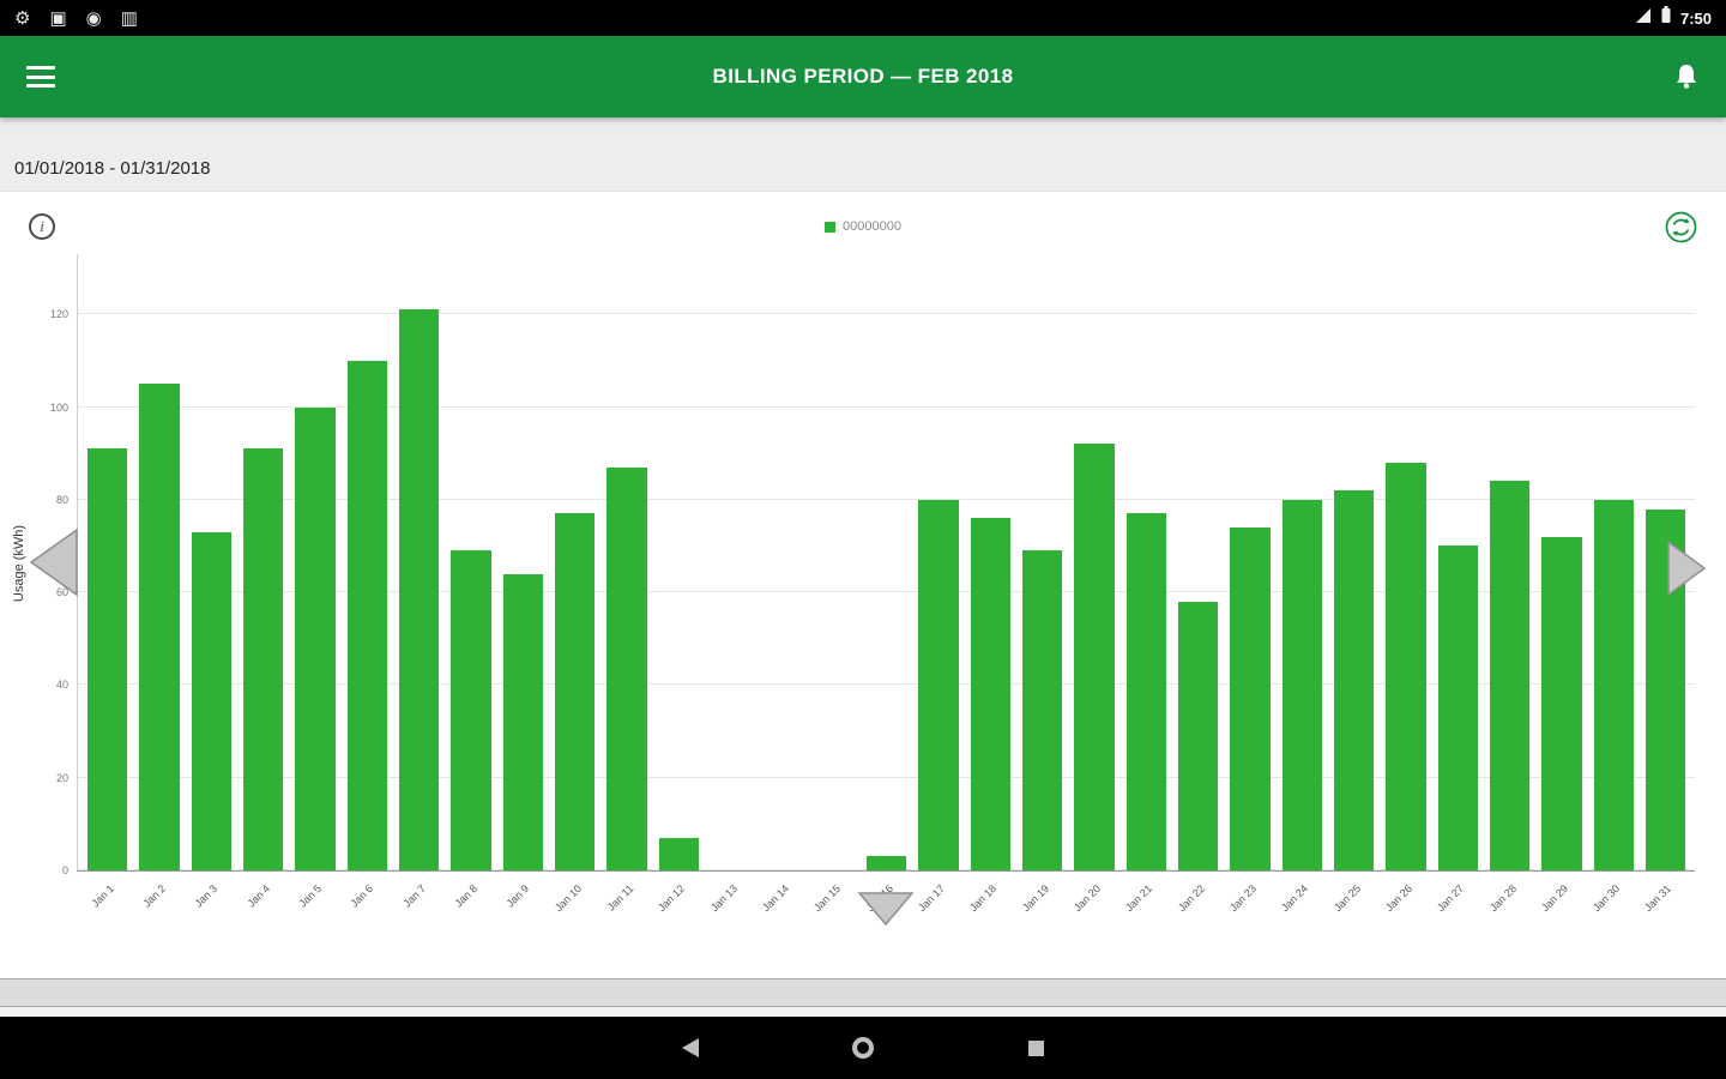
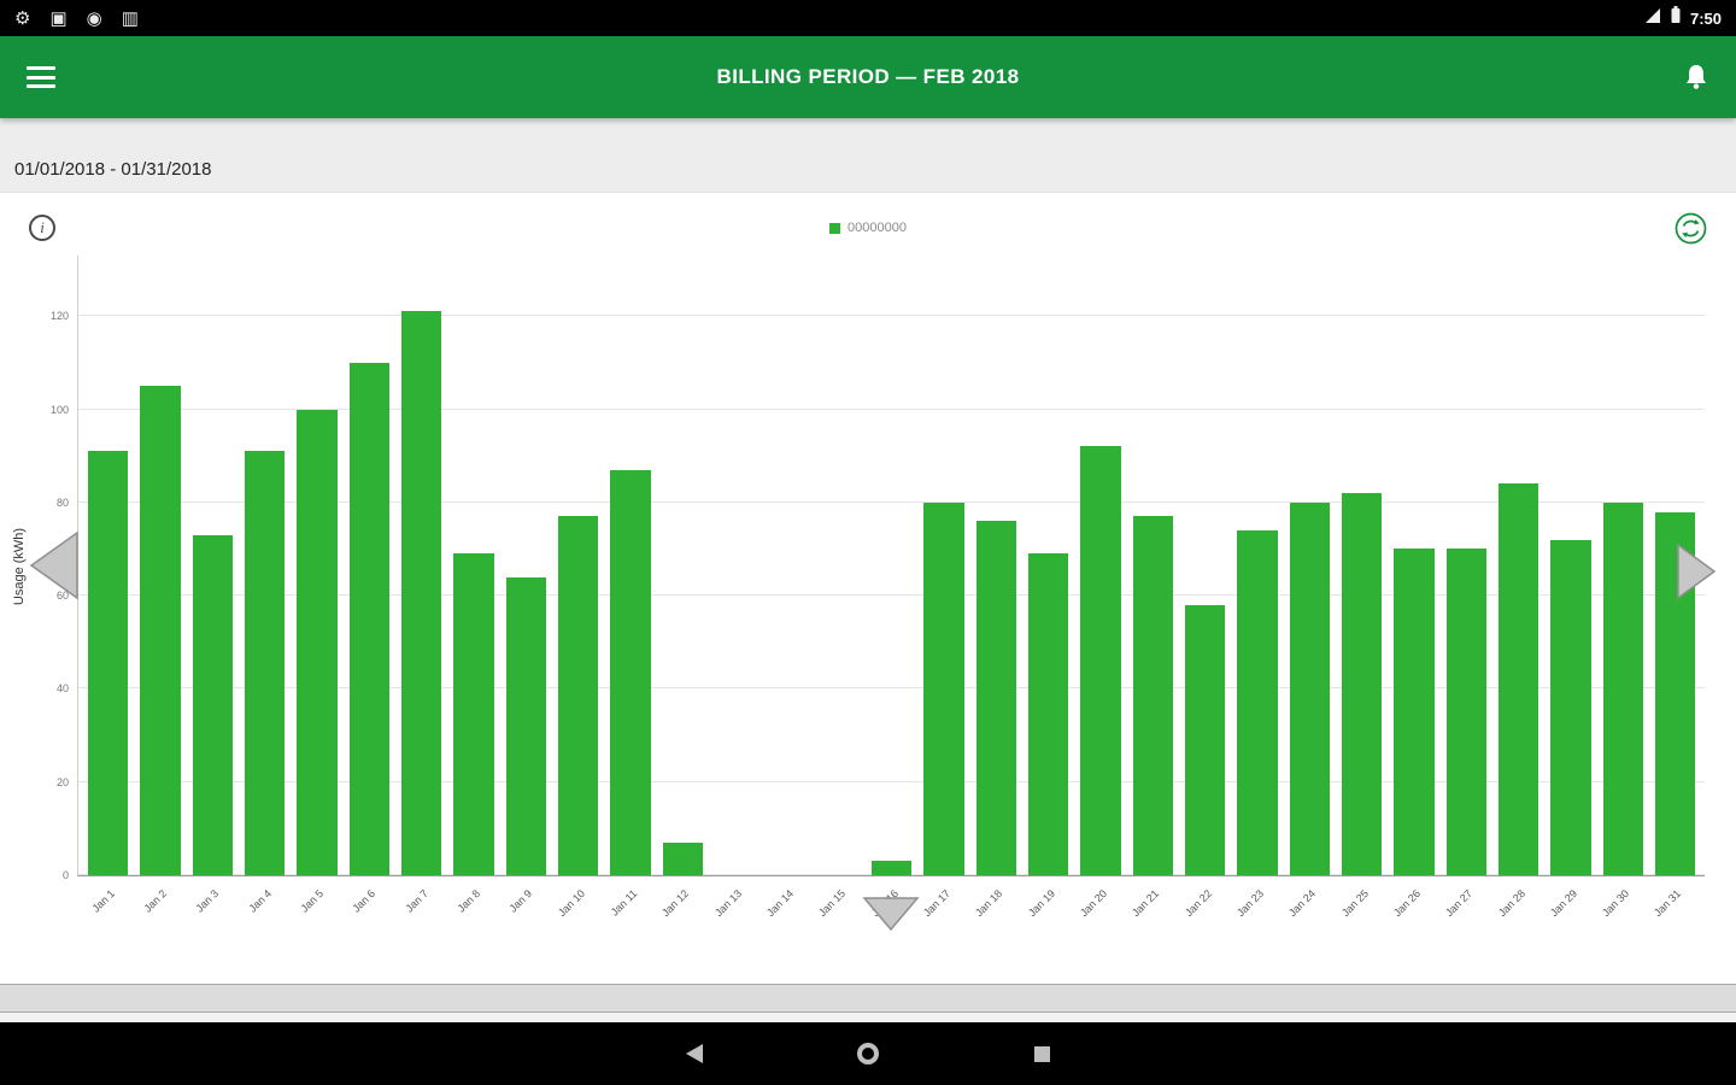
Jan 26: 88 -> 70
